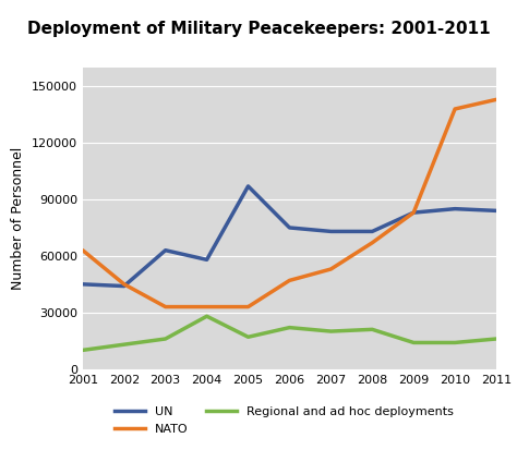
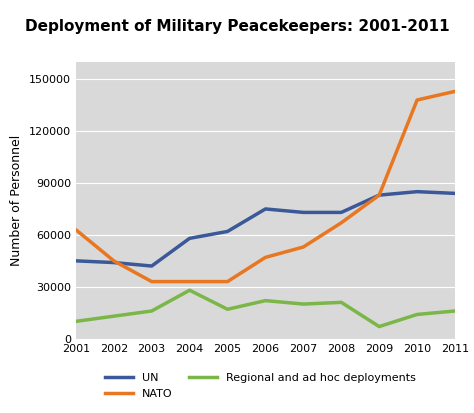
UN/2003: 63000 -> 42000
UN/2005: 97000 -> 62000
Regional and ad hoc deployments/2009: 14000 -> 7000
